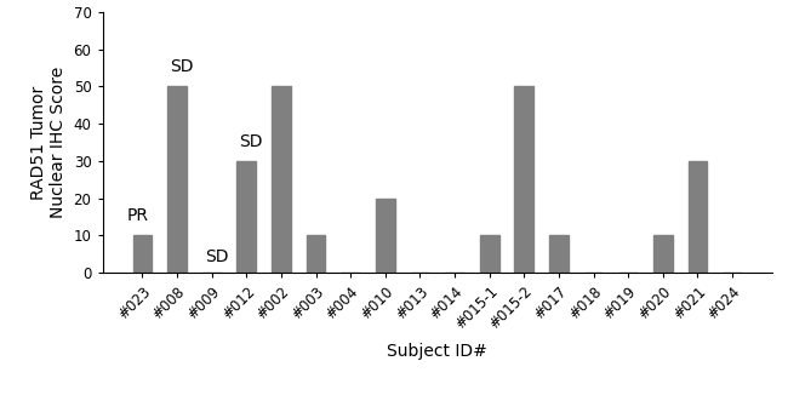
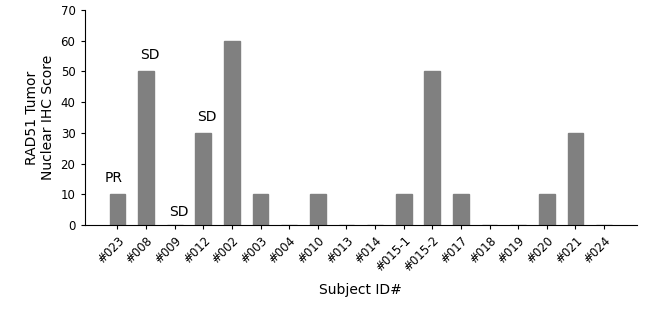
#002: 50 -> 60
#010: 20 -> 10
